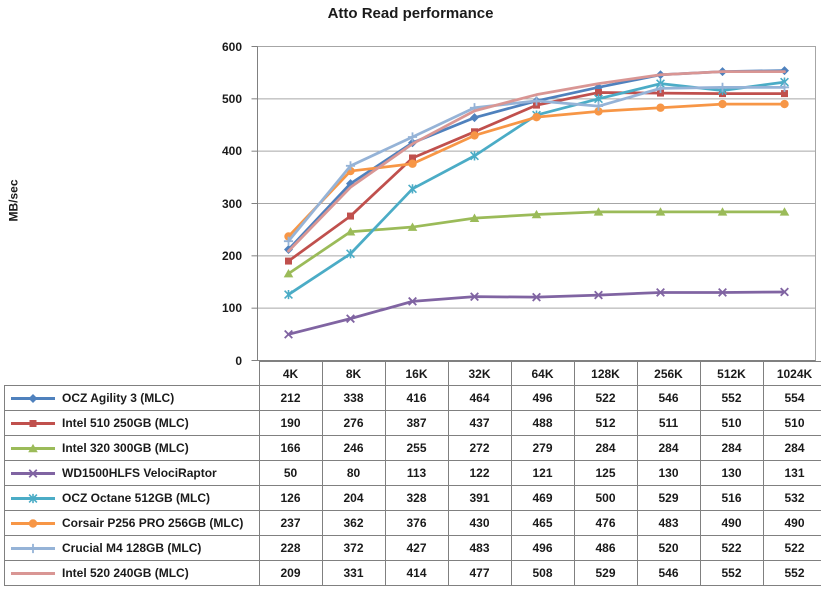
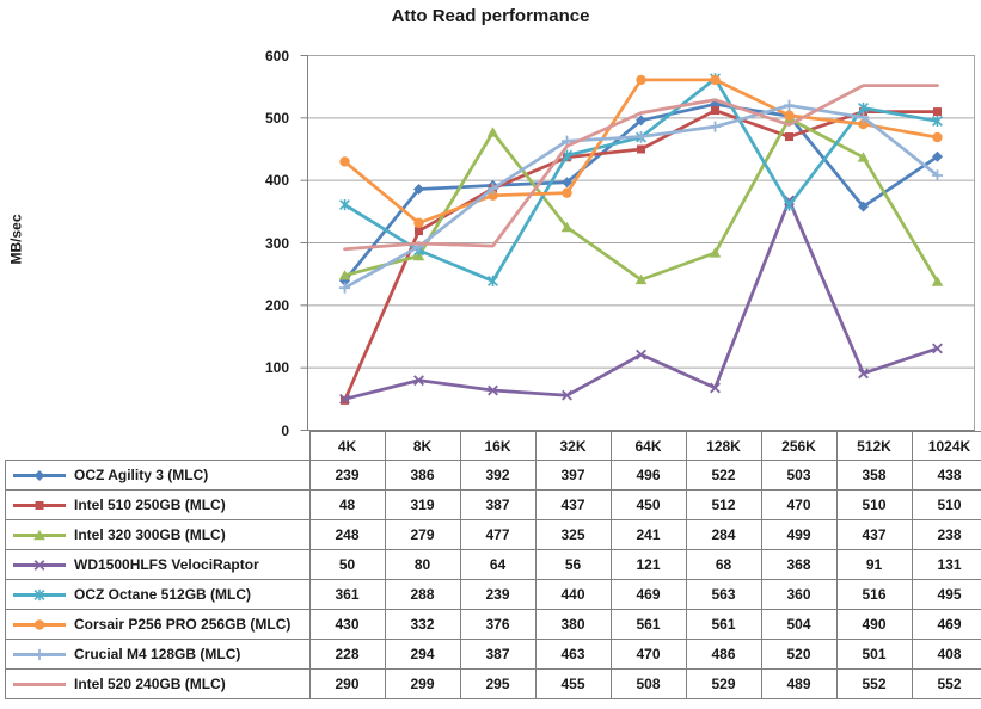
OCZ Agility 3 (MLC)/4K: 212 -> 239
Intel 510 250GB (MLC)/4K: 190 -> 48
Intel 320 300GB (MLC)/4K: 166 -> 248
OCZ Octane 512GB (MLC)/4K: 126 -> 361
Corsair P256 PRO 256GB (MLC)/4K: 237 -> 430
Intel 520 240GB (MLC)/4K: 209 -> 290
OCZ Agility 3 (MLC)/8K: 338 -> 386
Intel 510 250GB (MLC)/8K: 276 -> 319
Intel 320 300GB (MLC)/8K: 246 -> 279
OCZ Octane 512GB (MLC)/8K: 204 -> 288
Corsair P256 PRO 256GB (MLC)/8K: 362 -> 332
Crucial M4 128GB (MLC)/8K: 372 -> 294
Intel 520 240GB (MLC)/8K: 331 -> 299
OCZ Agility 3 (MLC)/16K: 416 -> 392
Intel 320 300GB (MLC)/16K: 255 -> 477
WD1500HLFS VelociRaptor/16K: 113 -> 64
OCZ Octane 512GB (MLC)/16K: 328 -> 239
Crucial M4 128GB (MLC)/16K: 427 -> 387
Intel 520 240GB (MLC)/16K: 414 -> 295
OCZ Agility 3 (MLC)/32K: 464 -> 397
Intel 320 300GB (MLC)/32K: 272 -> 325
WD1500HLFS VelociRaptor/32K: 122 -> 56
OCZ Octane 512GB (MLC)/32K: 391 -> 440
Corsair P256 PRO 256GB (MLC)/32K: 430 -> 380
Crucial M4 128GB (MLC)/32K: 483 -> 463
Intel 520 240GB (MLC)/32K: 477 -> 455
Intel 510 250GB (MLC)/64K: 488 -> 450
Intel 320 300GB (MLC)/64K: 279 -> 241
Corsair P256 PRO 256GB (MLC)/64K: 465 -> 561
Crucial M4 128GB (MLC)/64K: 496 -> 470
WD1500HLFS VelociRaptor/128K: 125 -> 68
OCZ Octane 512GB (MLC)/128K: 500 -> 563
Corsair P256 PRO 256GB (MLC)/128K: 476 -> 561
OCZ Agility 3 (MLC)/256K: 546 -> 503
Intel 510 250GB (MLC)/256K: 511 -> 470
Intel 320 300GB (MLC)/256K: 284 -> 499
WD1500HLFS VelociRaptor/256K: 130 -> 368
OCZ Octane 512GB (MLC)/256K: 529 -> 360
Corsair P256 PRO 256GB (MLC)/256K: 483 -> 504
Intel 520 240GB (MLC)/256K: 546 -> 489
OCZ Agility 3 (MLC)/512K: 552 -> 358
Intel 320 300GB (MLC)/512K: 284 -> 437
WD1500HLFS VelociRaptor/512K: 130 -> 91
Crucial M4 128GB (MLC)/512K: 522 -> 501
OCZ Agility 3 (MLC)/1024K: 554 -> 438
Intel 320 300GB (MLC)/1024K: 284 -> 238
OCZ Octane 512GB (MLC)/1024K: 532 -> 495
Corsair P256 PRO 256GB (MLC)/1024K: 490 -> 469
Crucial M4 128GB (MLC)/1024K: 522 -> 408
